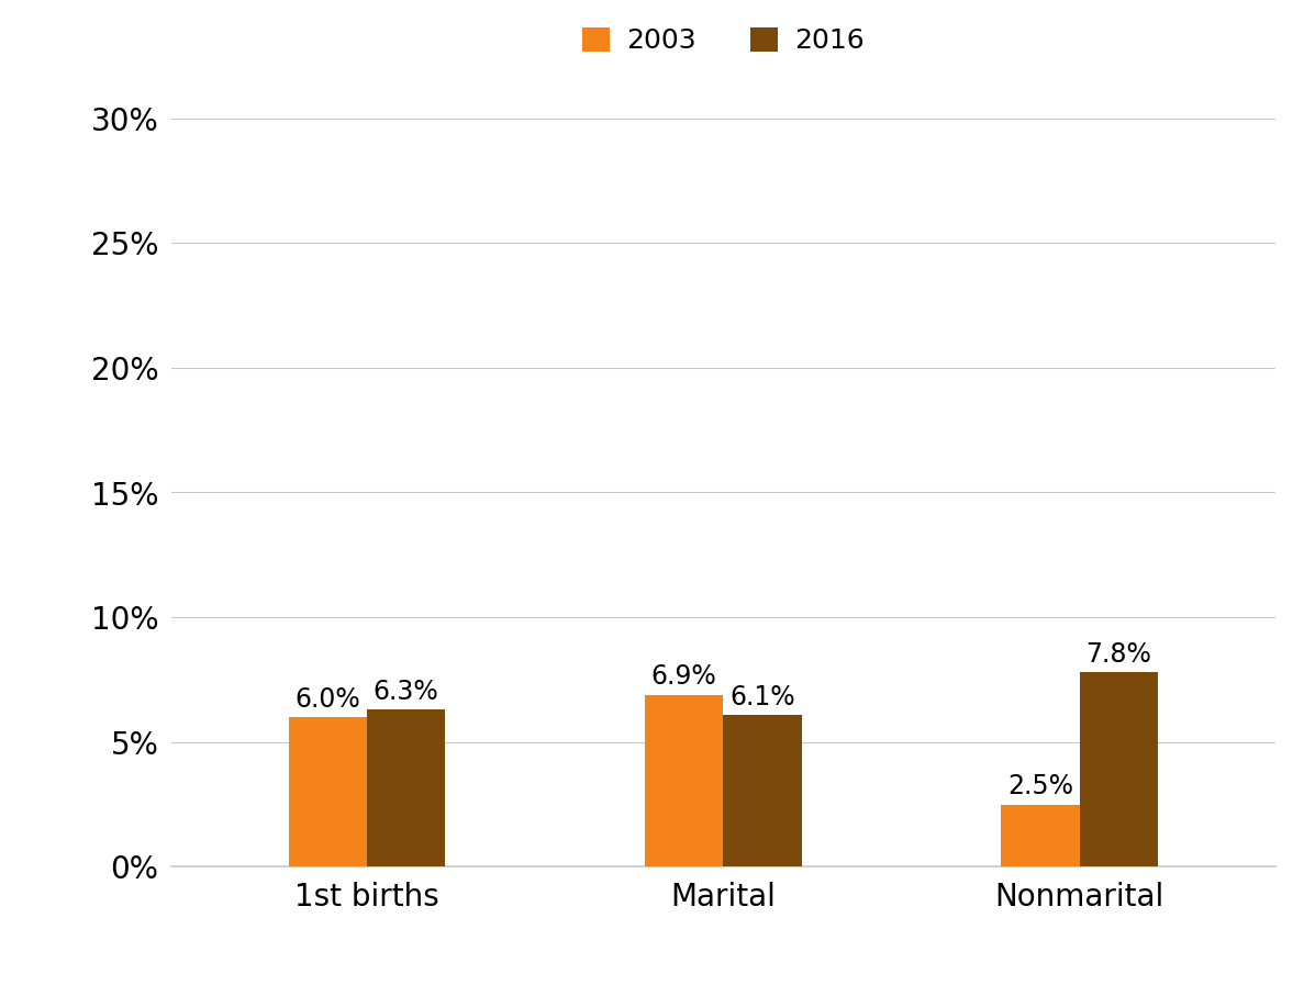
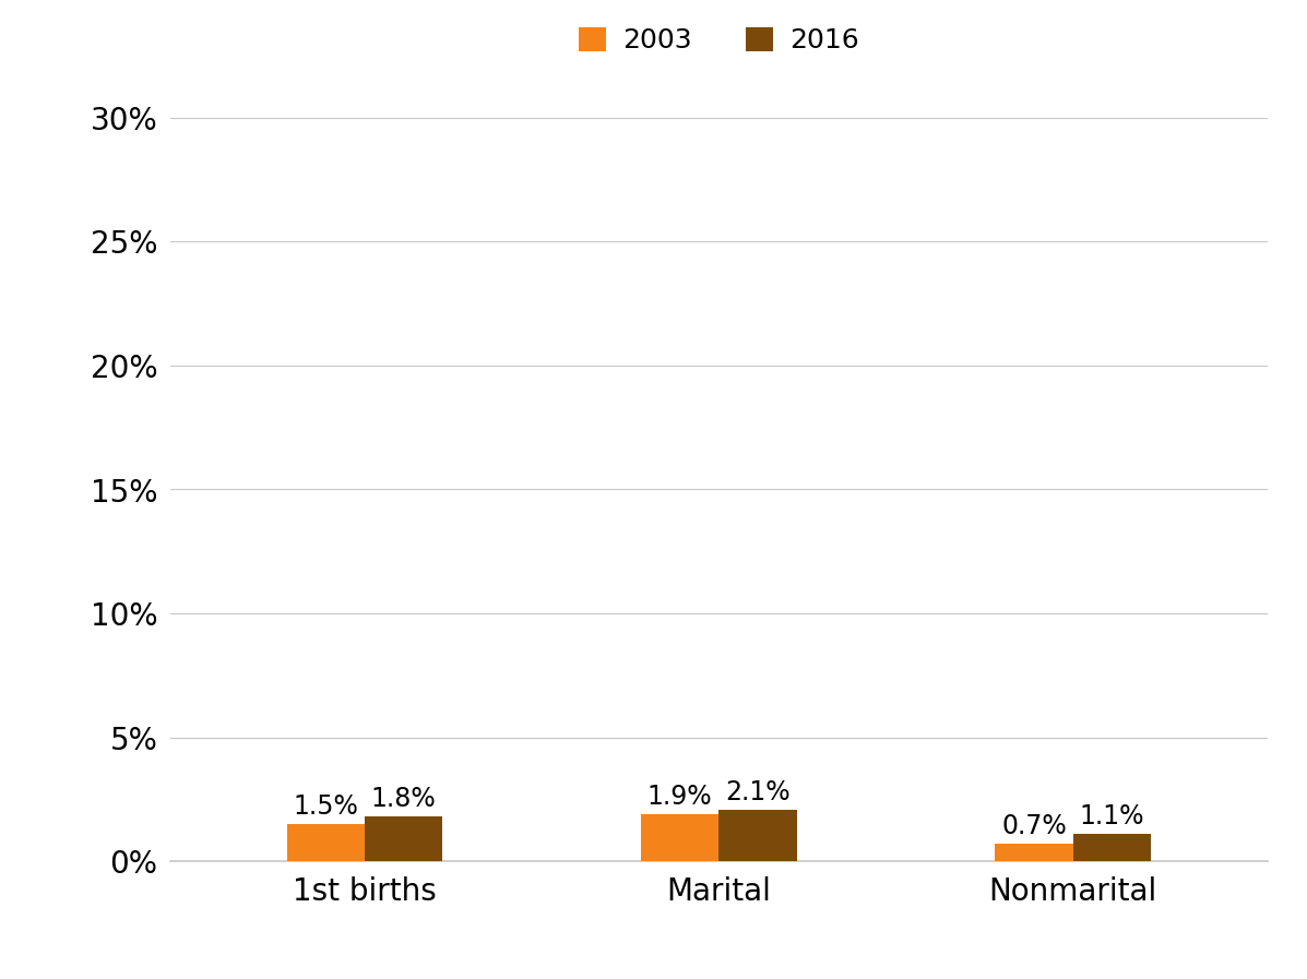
2003/1st births: 6.0% -> 1.5%
2016/1st births: 6.3% -> 1.8%
2003/Marital: 6.9% -> 1.9%
2016/Marital: 6.1% -> 2.1%
2003/Nonmarital: 2.5% -> 0.7%
2016/Nonmarital: 7.8% -> 1.1%
